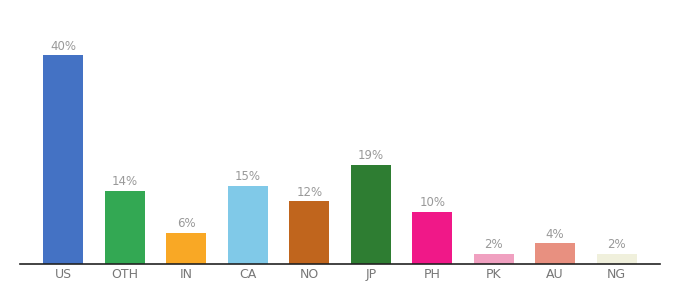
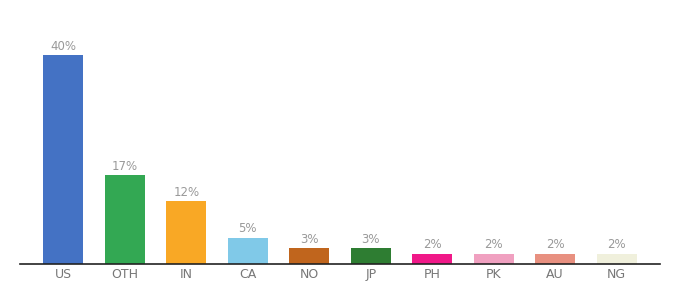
OTH: 14% -> 17%
IN: 6% -> 12%
CA: 15% -> 5%
NO: 12% -> 3%
JP: 19% -> 3%
PH: 10% -> 2%
AU: 4% -> 2%
